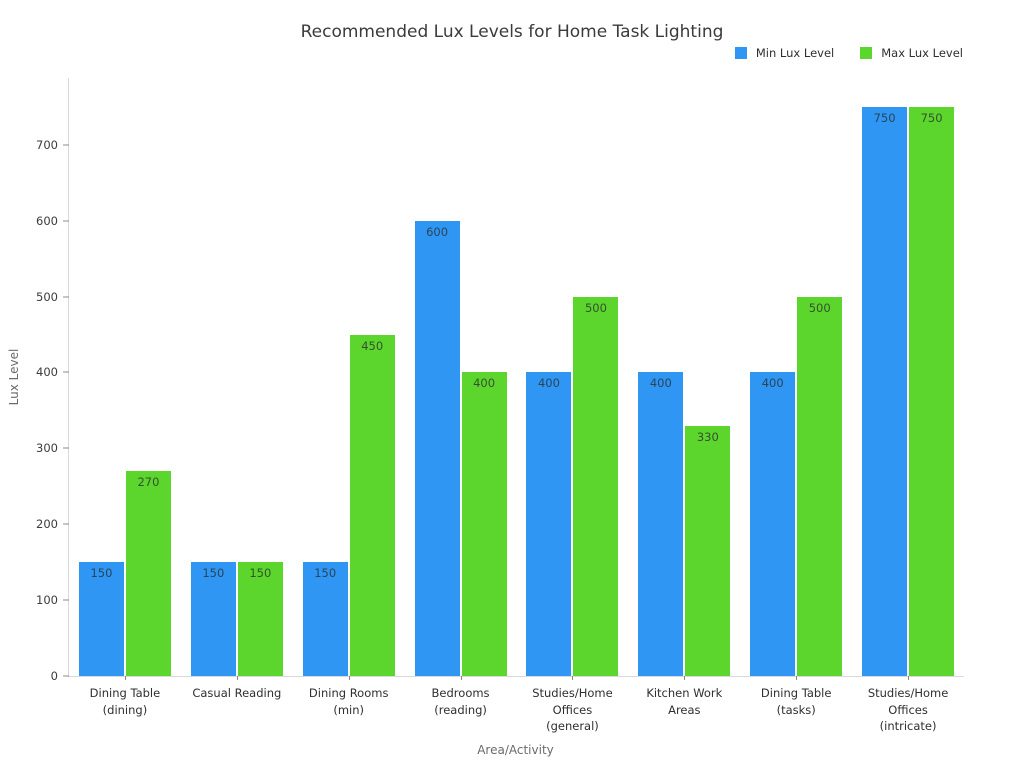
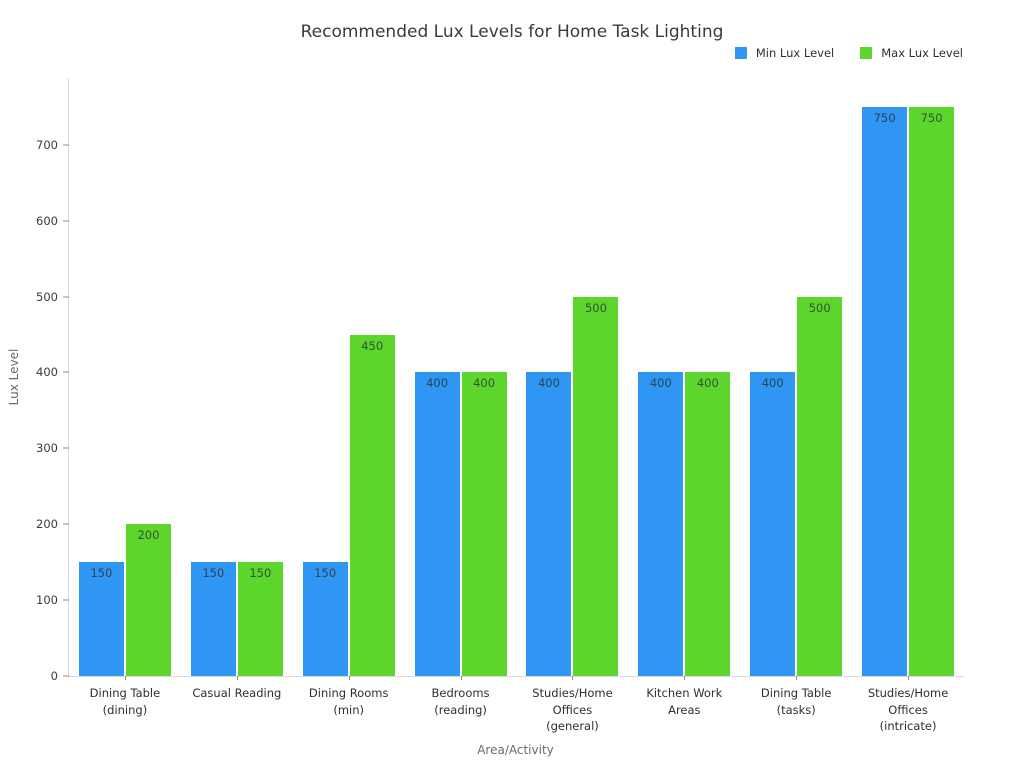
Max Lux Level/Dining Table (dining): 270 -> 200
Min Lux Level/Bedrooms (reading): 600 -> 400
Max Lux Level/Kitchen Work Areas: 330 -> 400
